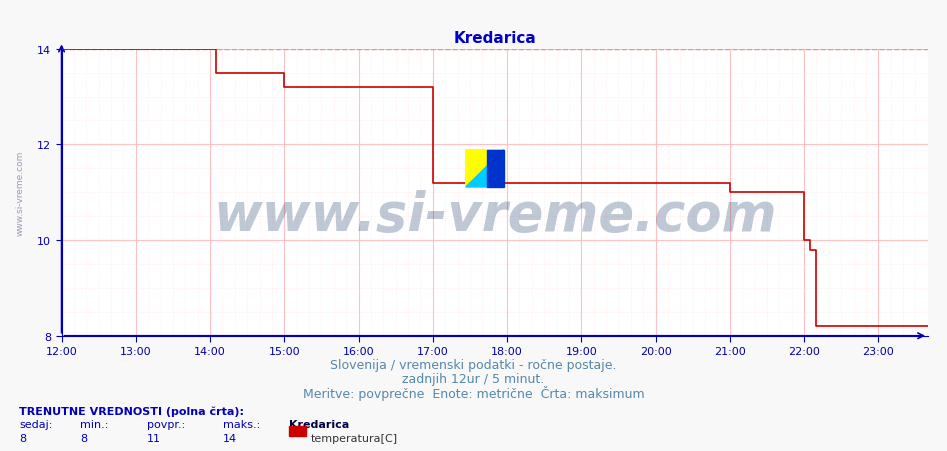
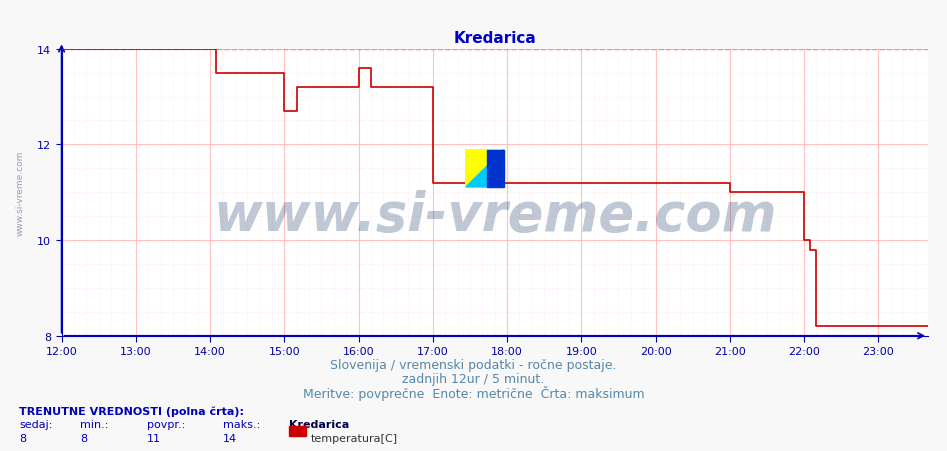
15:00: 13.2 -> 12.7
16:00: 13.2 -> 13.6
